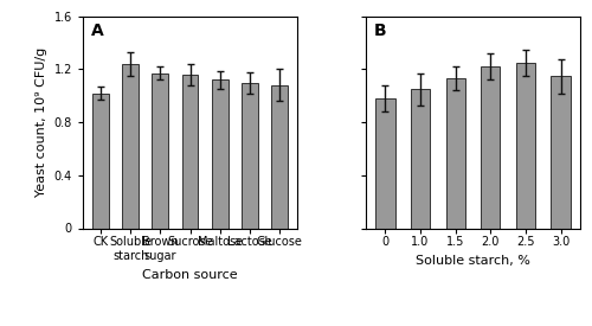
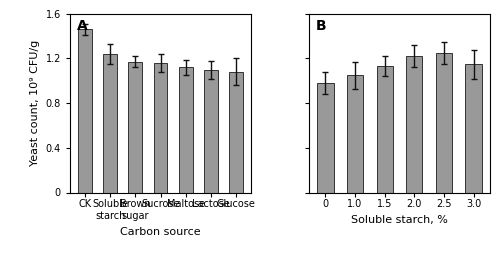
CK: 1.02 -> 1.46
